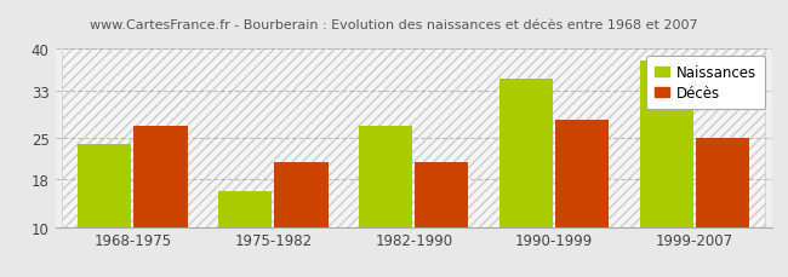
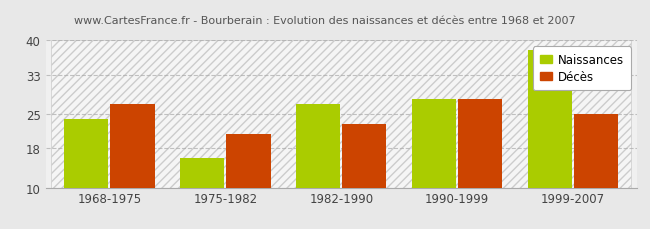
Décès/1982-1990: 21 -> 23
Naissances/1990-1999: 35 -> 28
